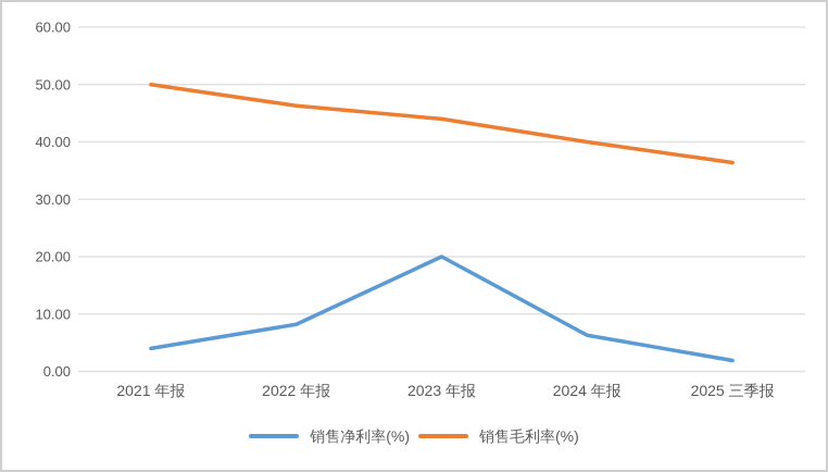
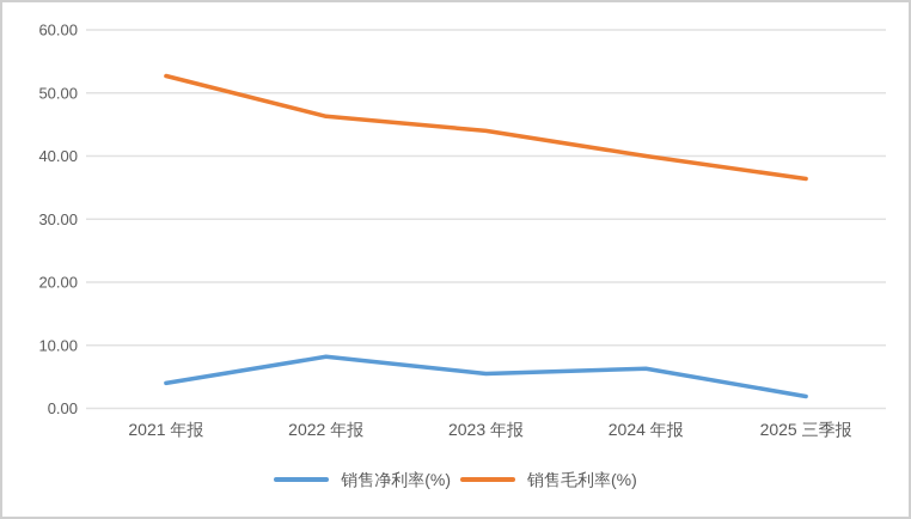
销售毛利率(%)/2021 年报: 50 -> 53
销售净利率(%)/2023 年报: 20 -> 6
